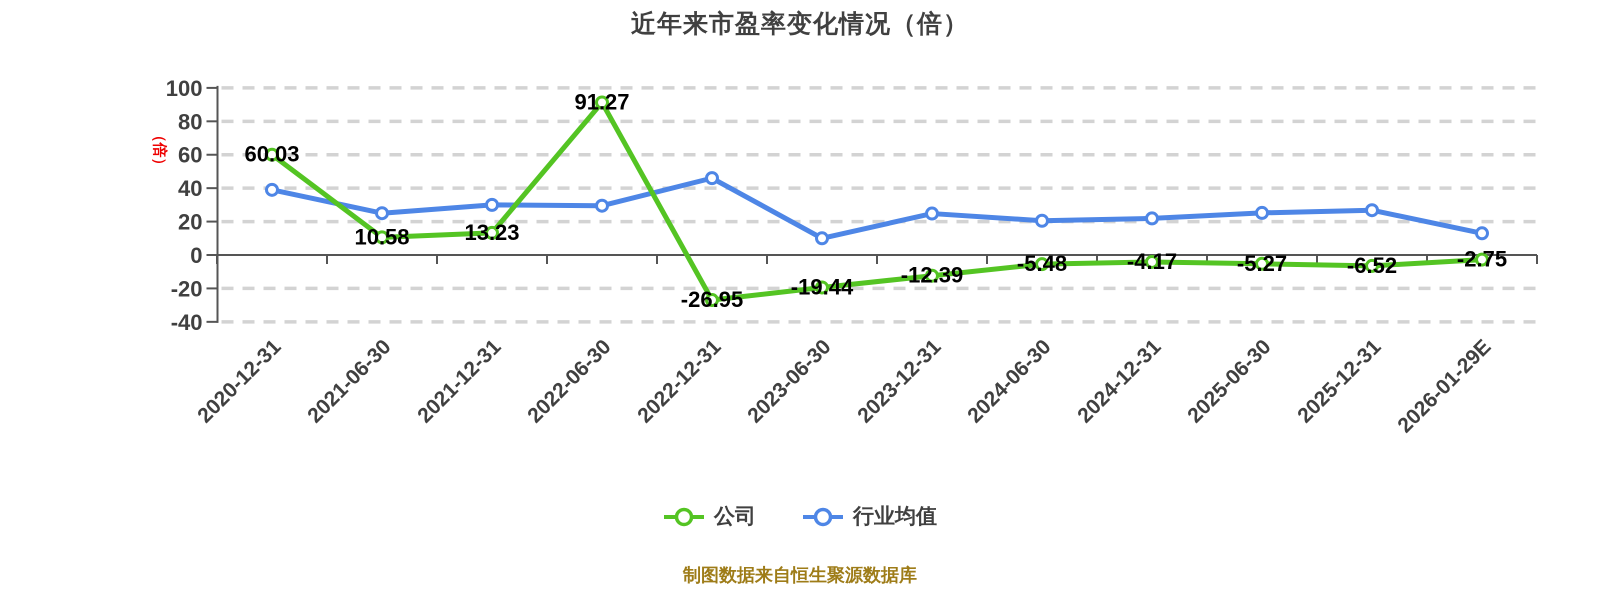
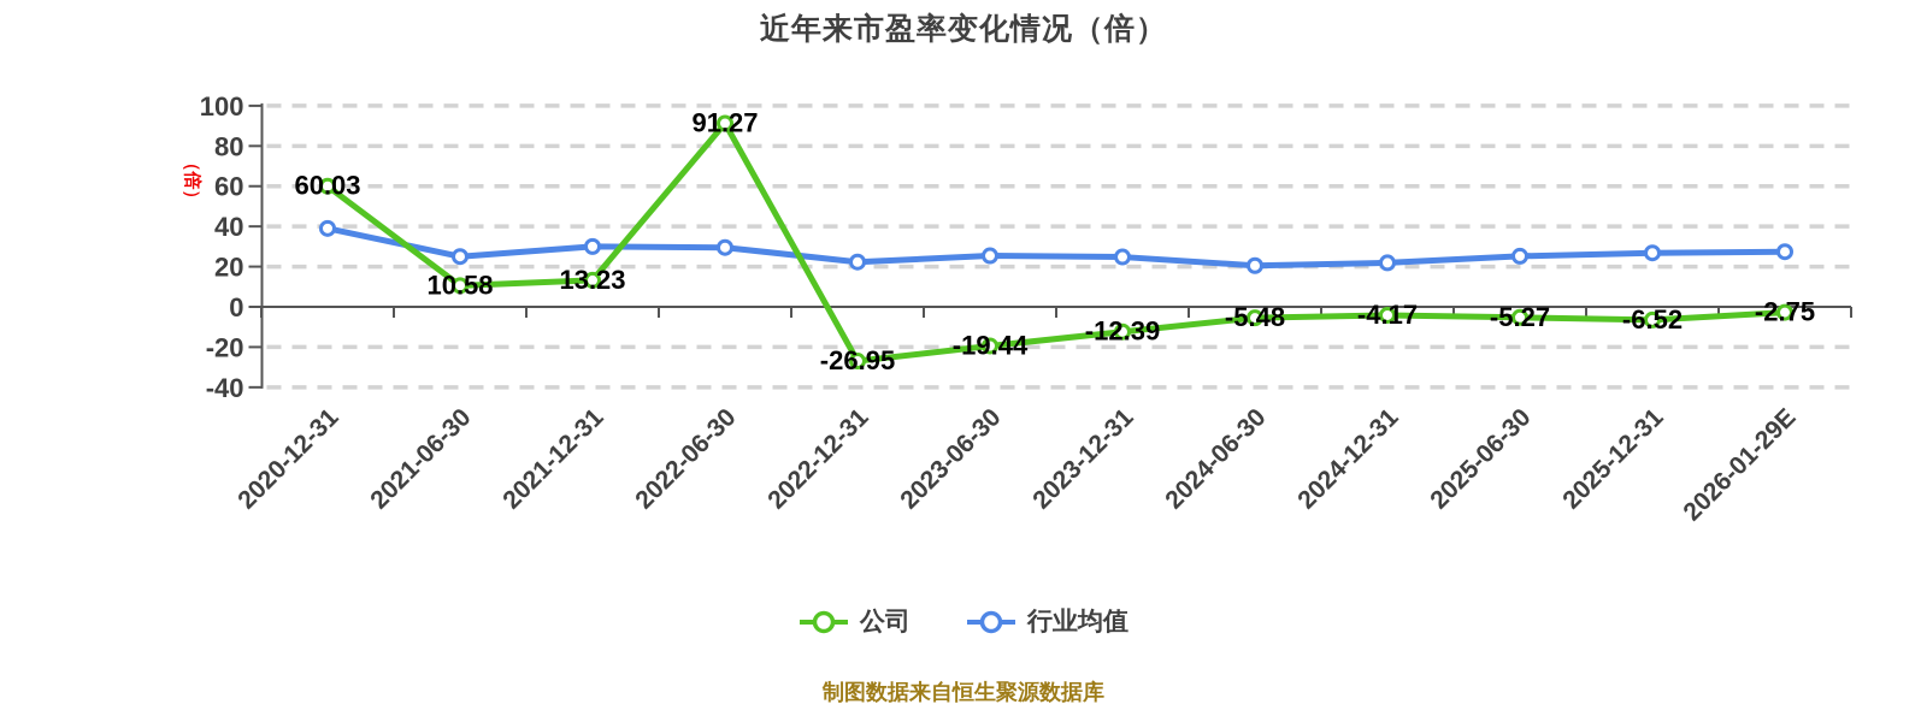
行业均值/2022-12-31: 46 -> 22
行业均值/2023-06-30: 10 -> 25
行业均值/2026-01-29E: 13 -> 27
